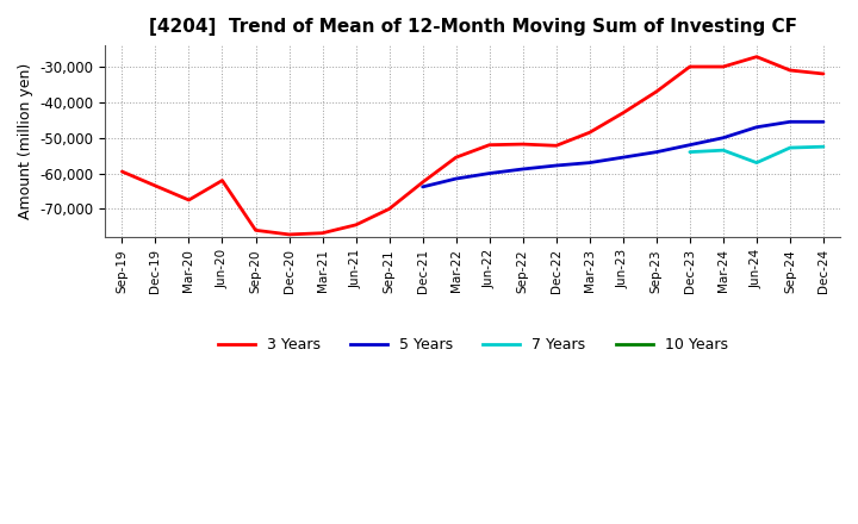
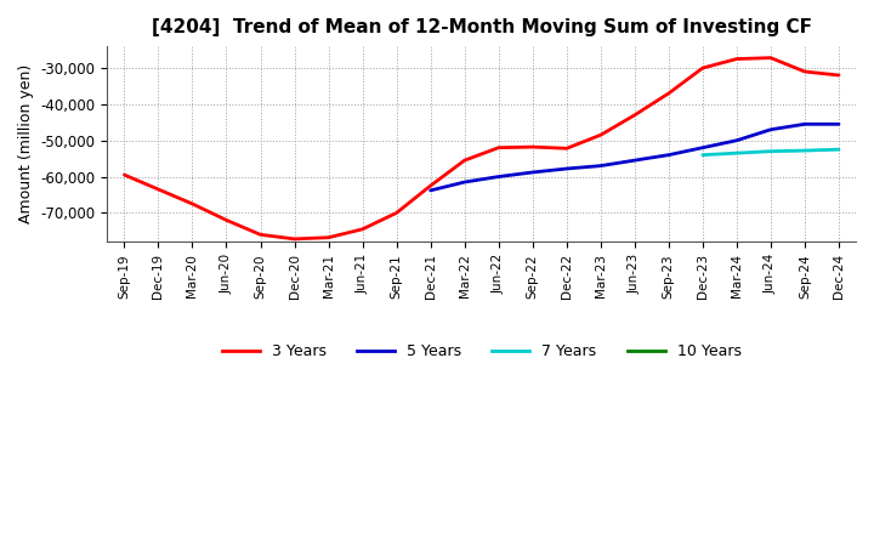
3 Years/Jun-20: -62,000 -> -72,000
3 Years/Mar-24: -30,000 -> -27,500
7 Years/Jun-24: -57,000 -> -53,000
